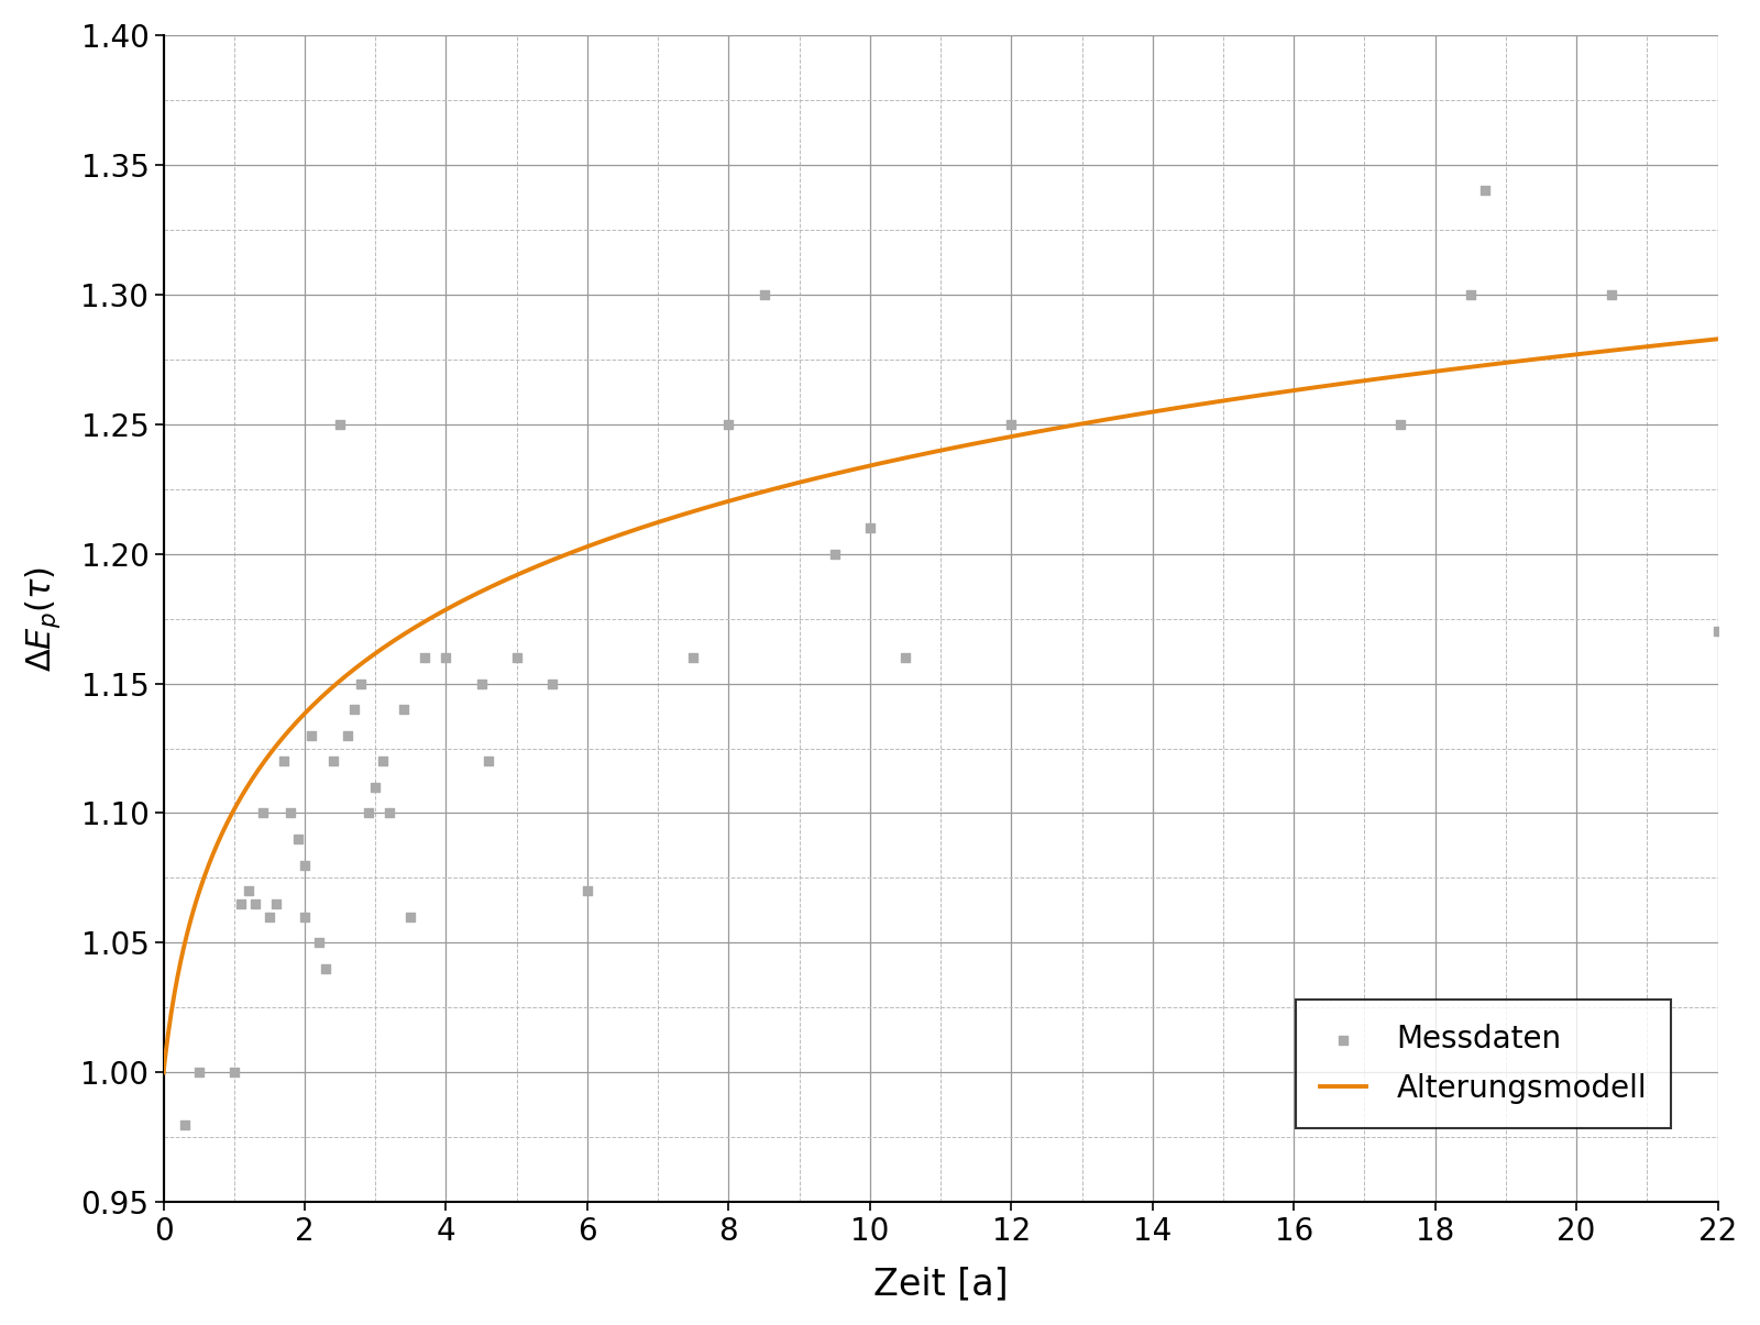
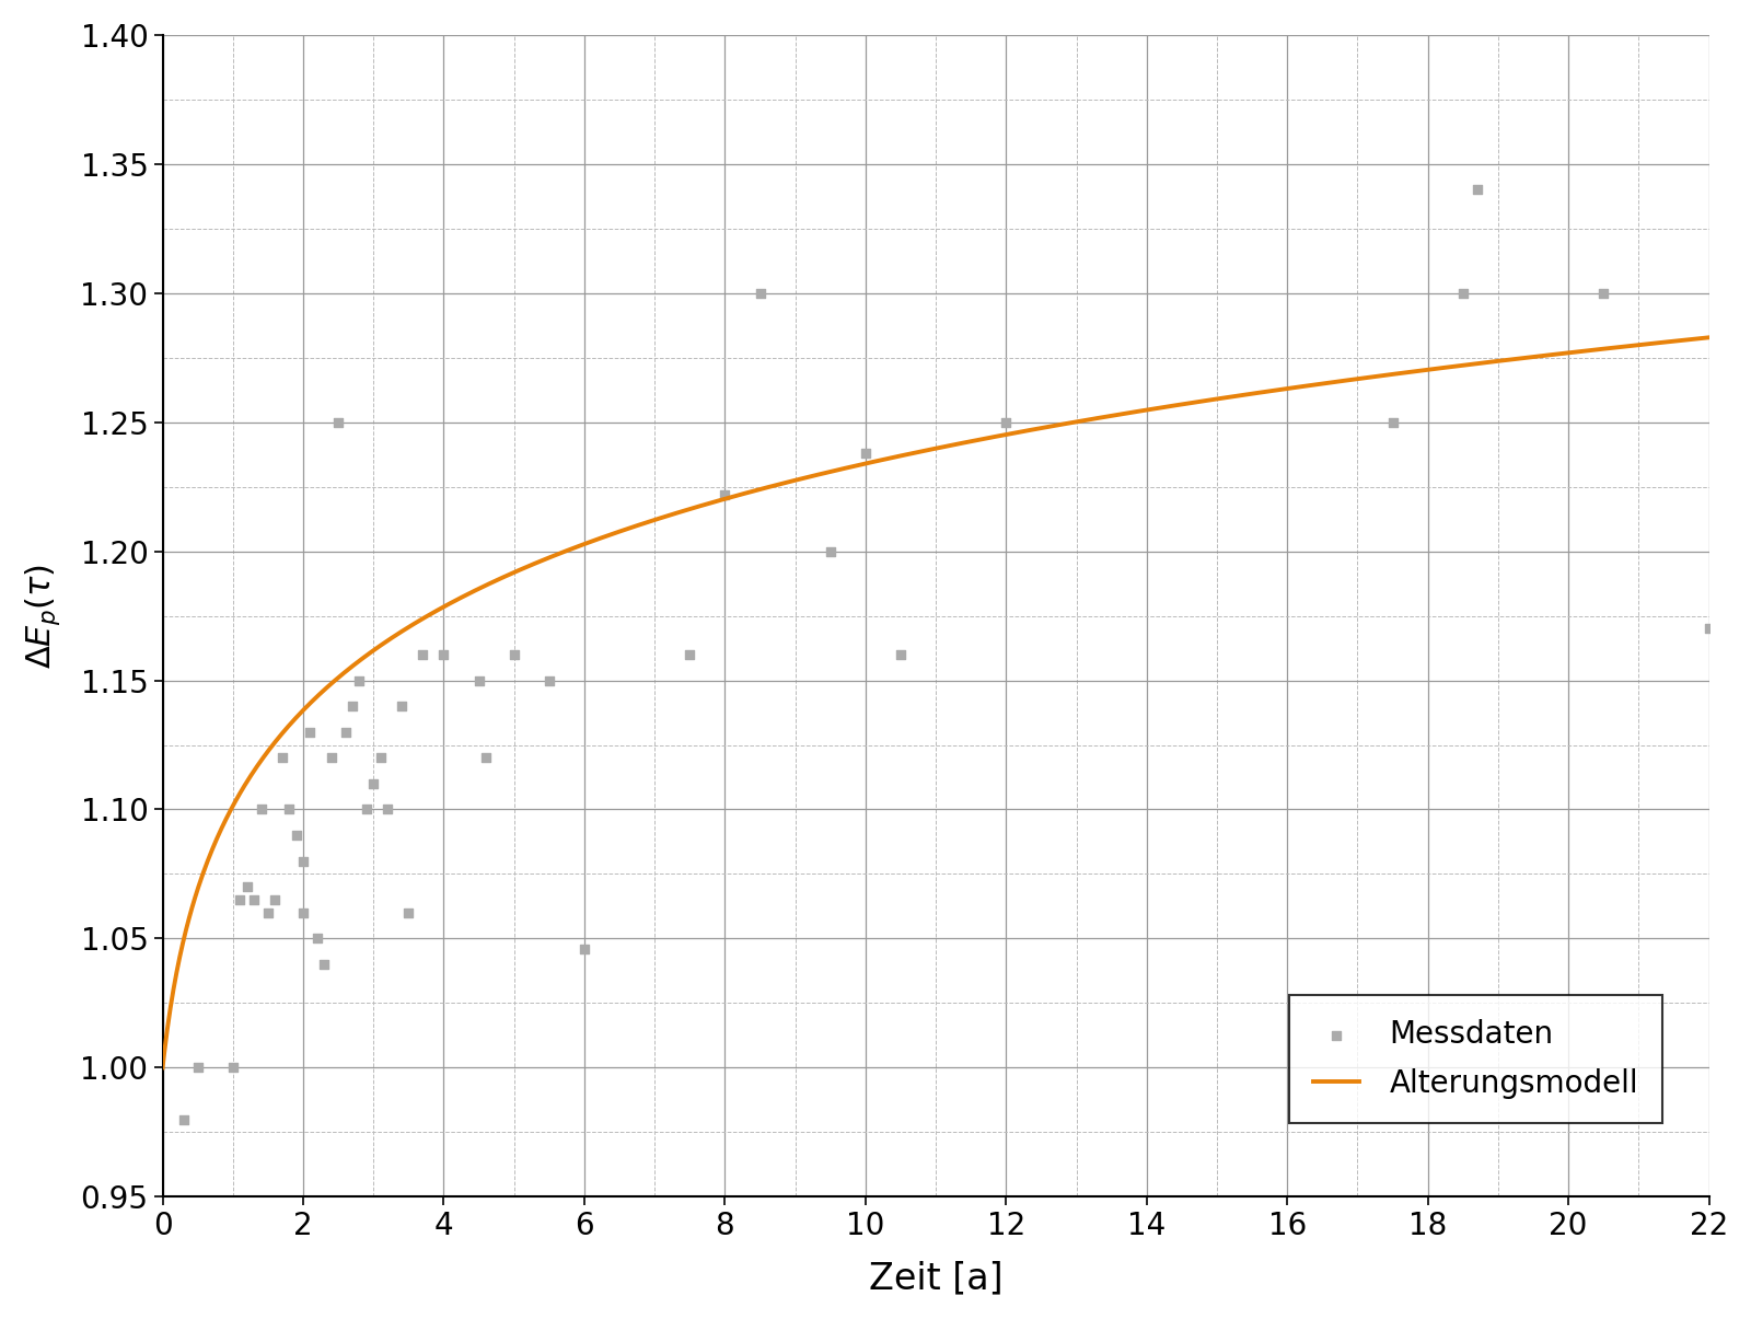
Messdaten/6: 1.070 -> 1.046
Messdaten/8: 1.250 -> 1.222
Messdaten/10: 1.210 -> 1.238
